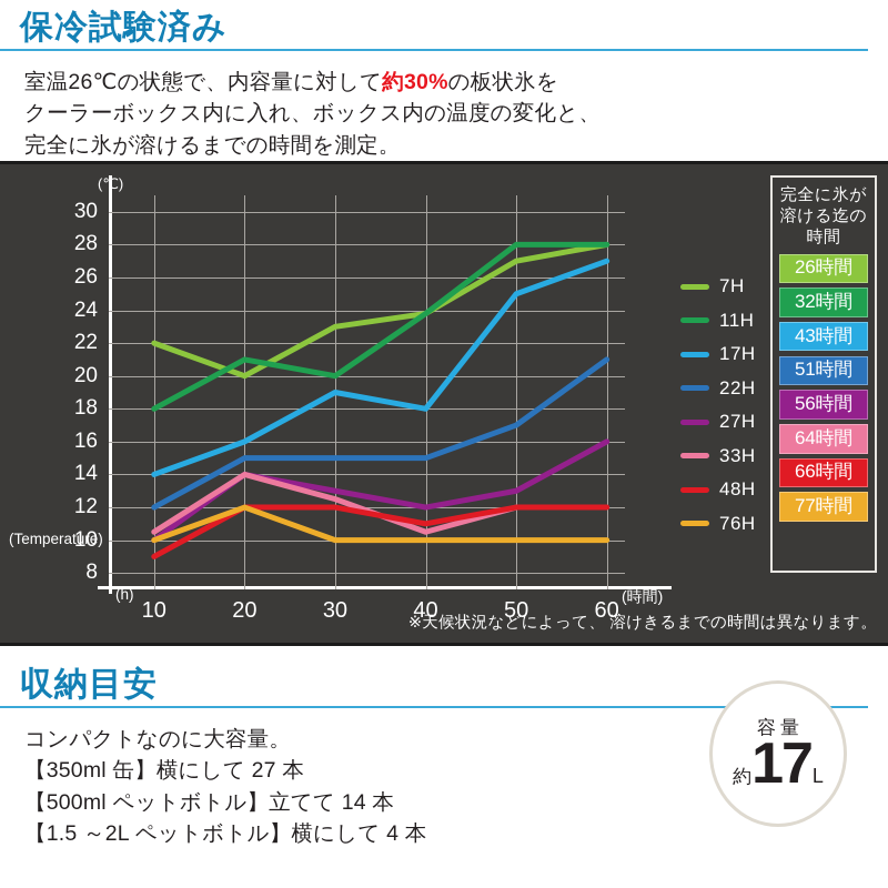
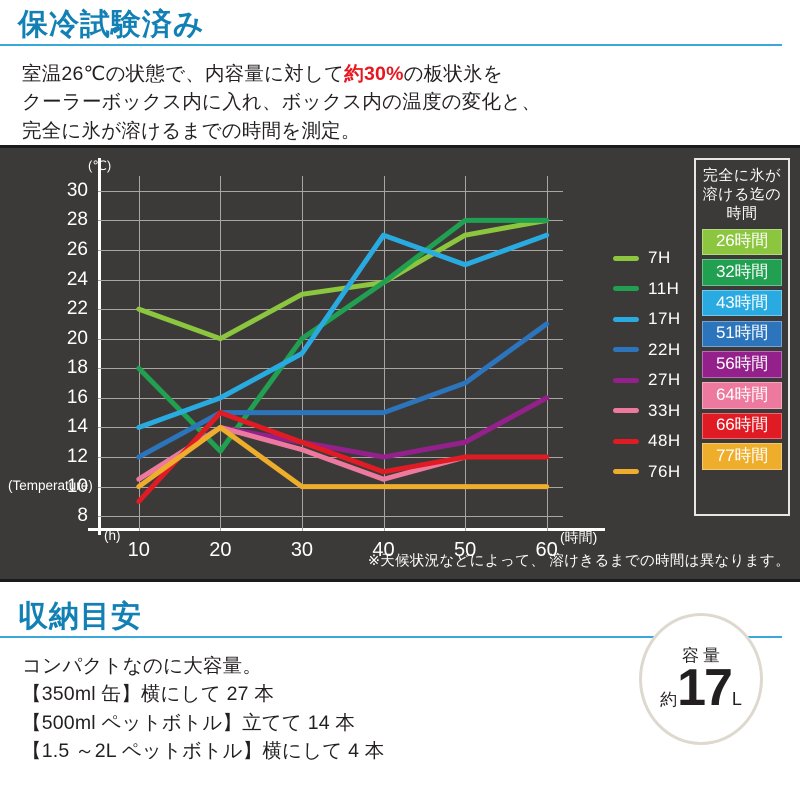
11H/20: 21.0 -> 12.4
48H/20: 12 -> 15
76H/20: 12 -> 14
48H/30: 12 -> 13
17H/40: 18 -> 27
